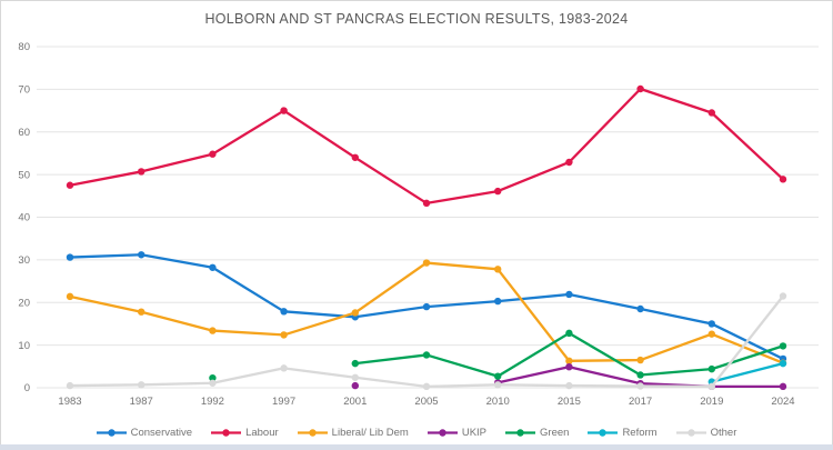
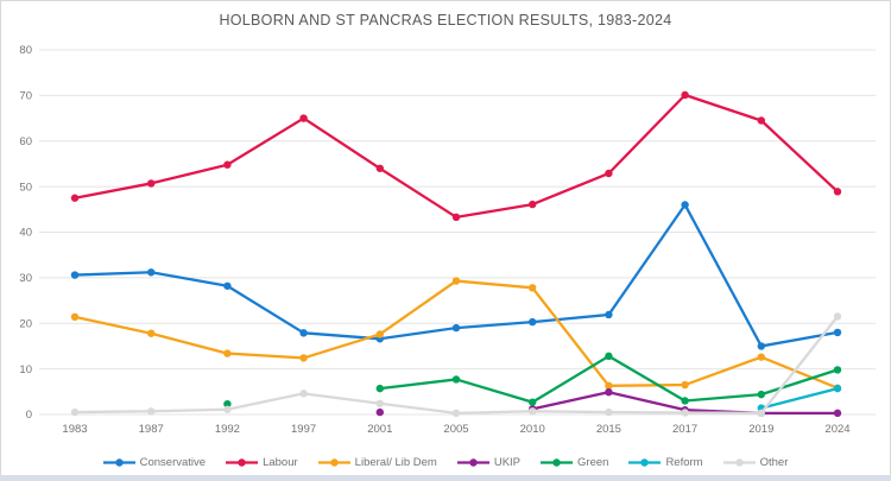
Conservative/2017: 18 -> 46
Conservative/2024: 7 -> 18
